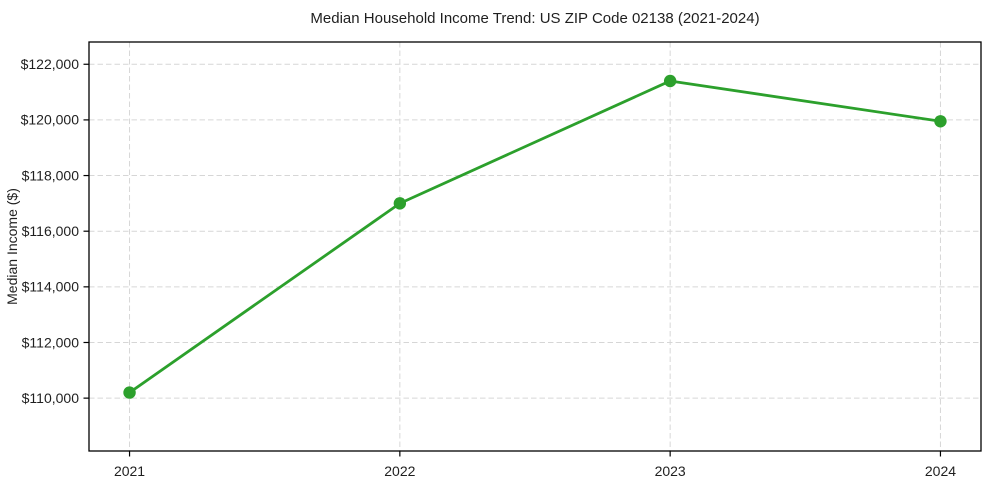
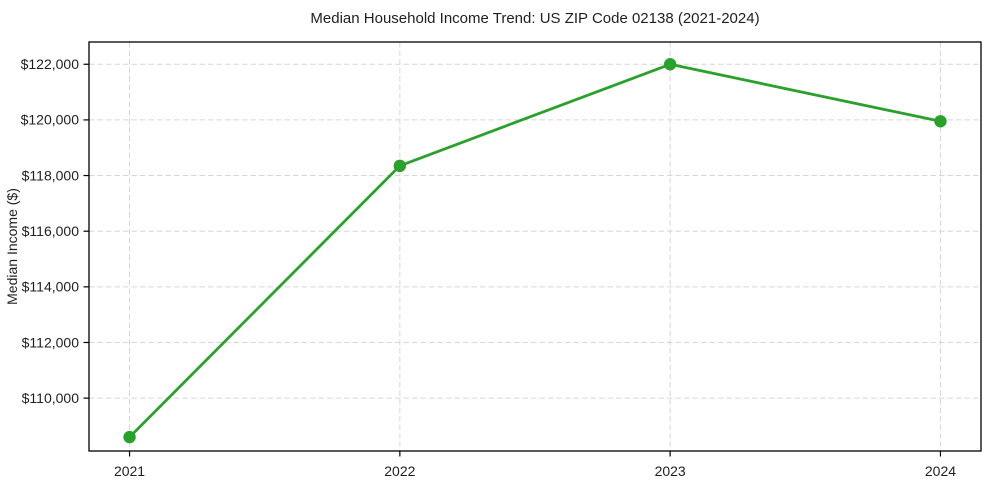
2021: $110200 -> $108600
2022: $117000 -> $118400
2023: $121400 -> $122000
